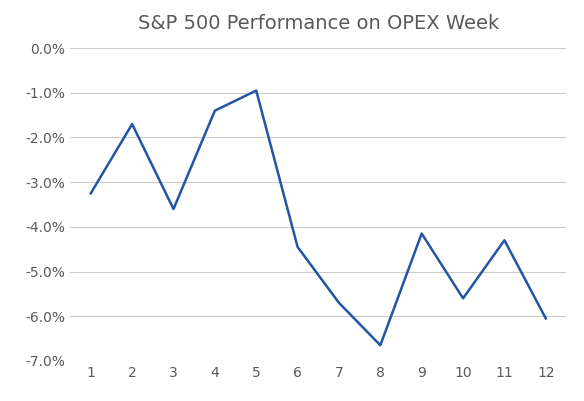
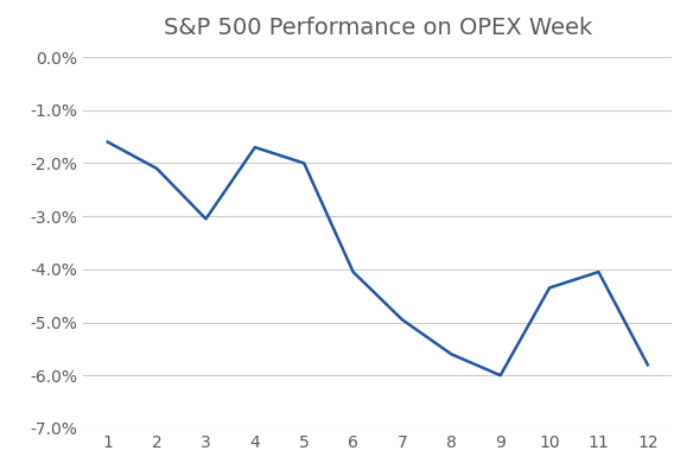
1: -3.25% -> -1.60%
2: -1.70% -> -2.10%
3: -3.60% -> -3.05%
4: -1.40% -> -1.70%
5: -0.95% -> -2.00%
6: -4.45% -> -4.05%
7: -5.70% -> -4.95%
8: -6.65% -> -5.60%
9: -4.15% -> -6.00%
10: -5.60% -> -4.35%
11: -4.30% -> -4.05%
12: -6.05% -> -5.80%
